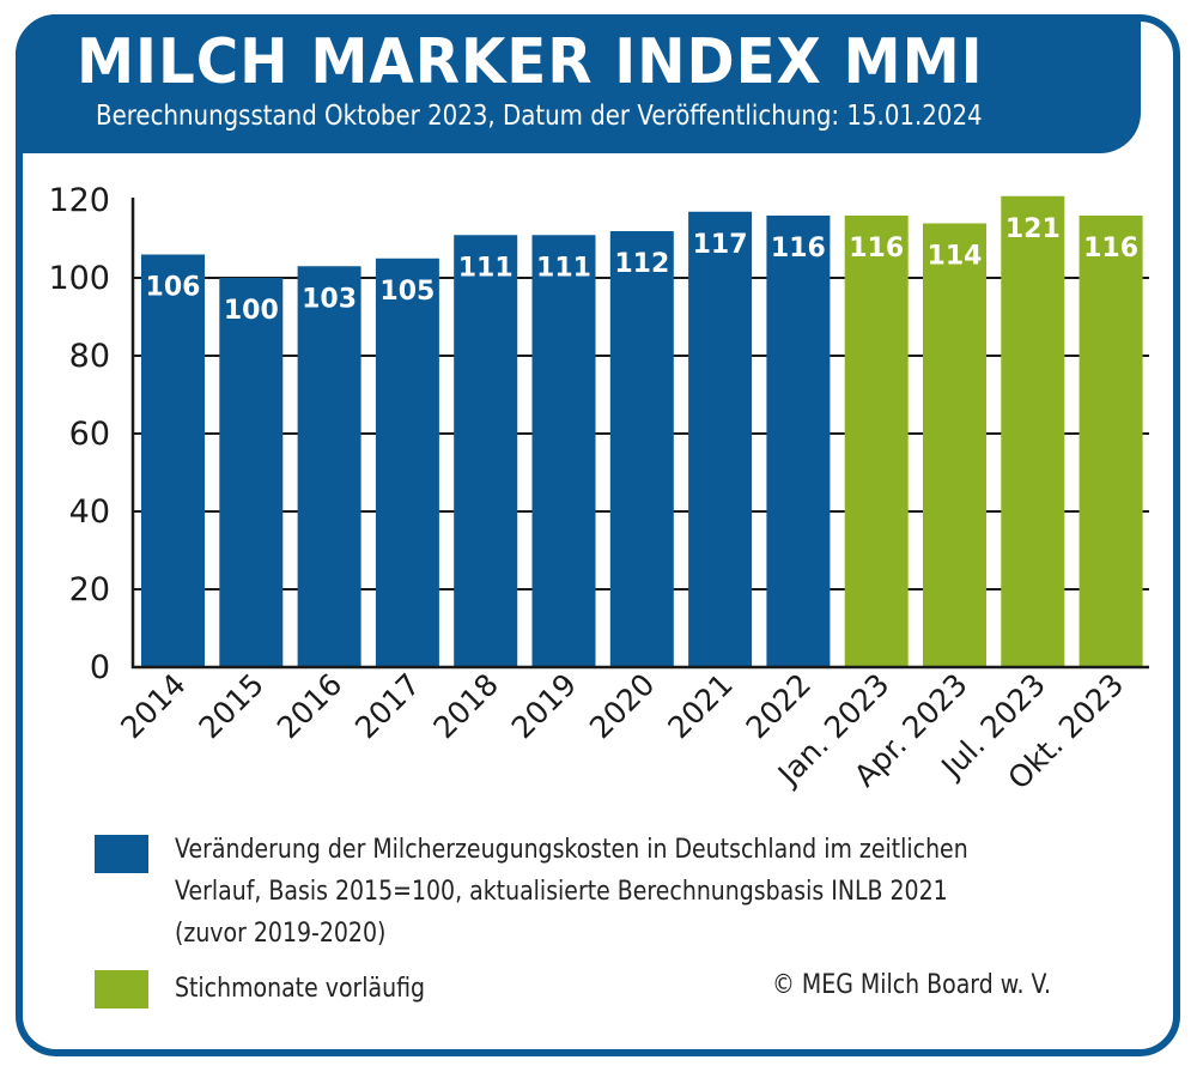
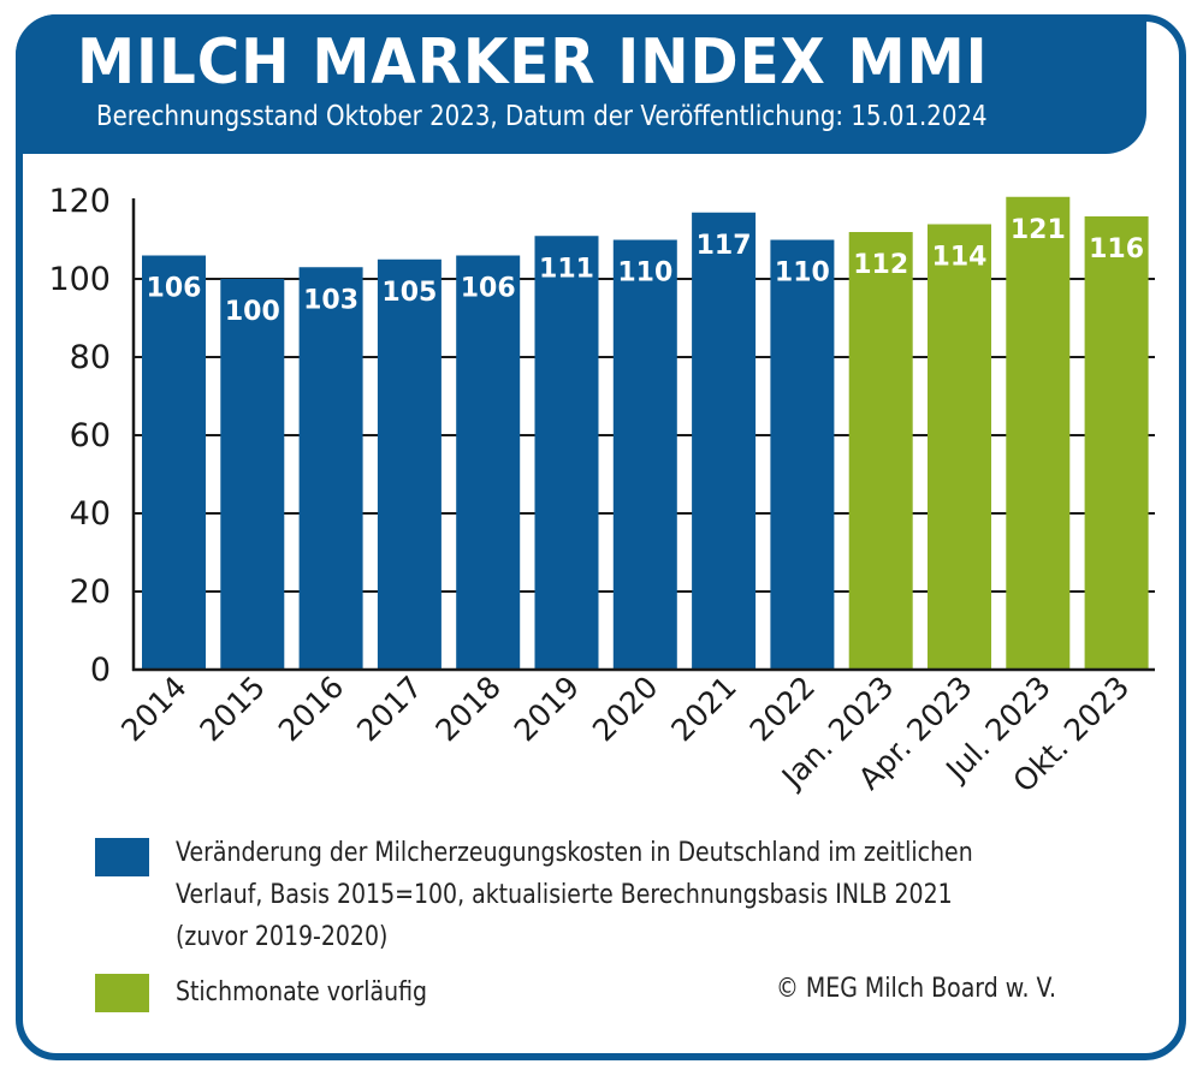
2018: 111 -> 106
2020: 112 -> 110
2022: 116 -> 110
Jan. 2023: 116 -> 112
